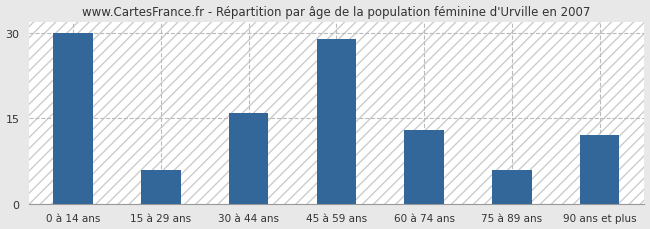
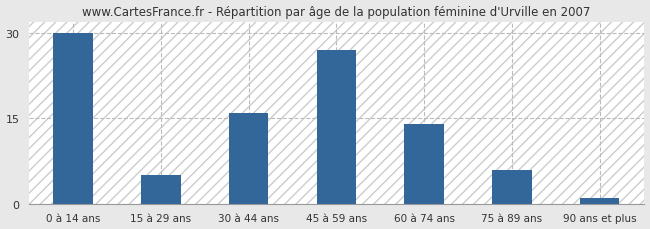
15 à 29 ans: 6 -> 5
45 à 59 ans: 29 -> 27
60 à 74 ans: 13 -> 14
90 ans et plus: 12 -> 1
